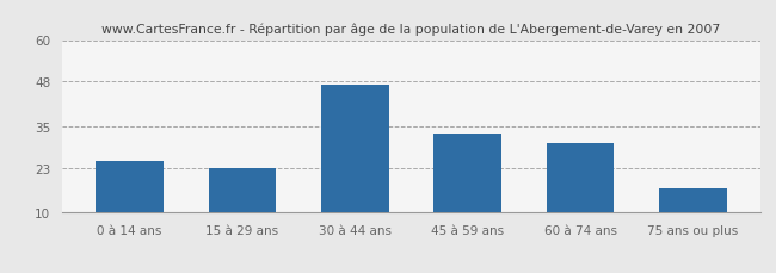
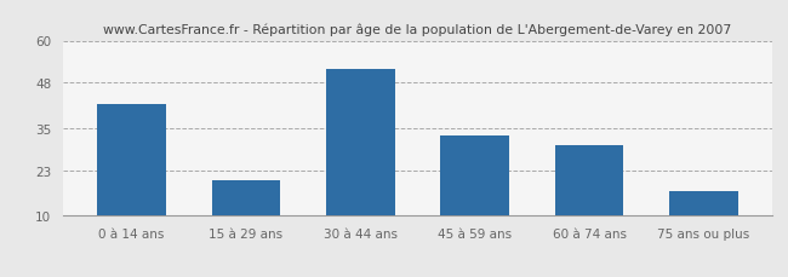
0 à 14 ans: 25 -> 42
15 à 29 ans: 23 -> 20
30 à 44 ans: 47 -> 52
